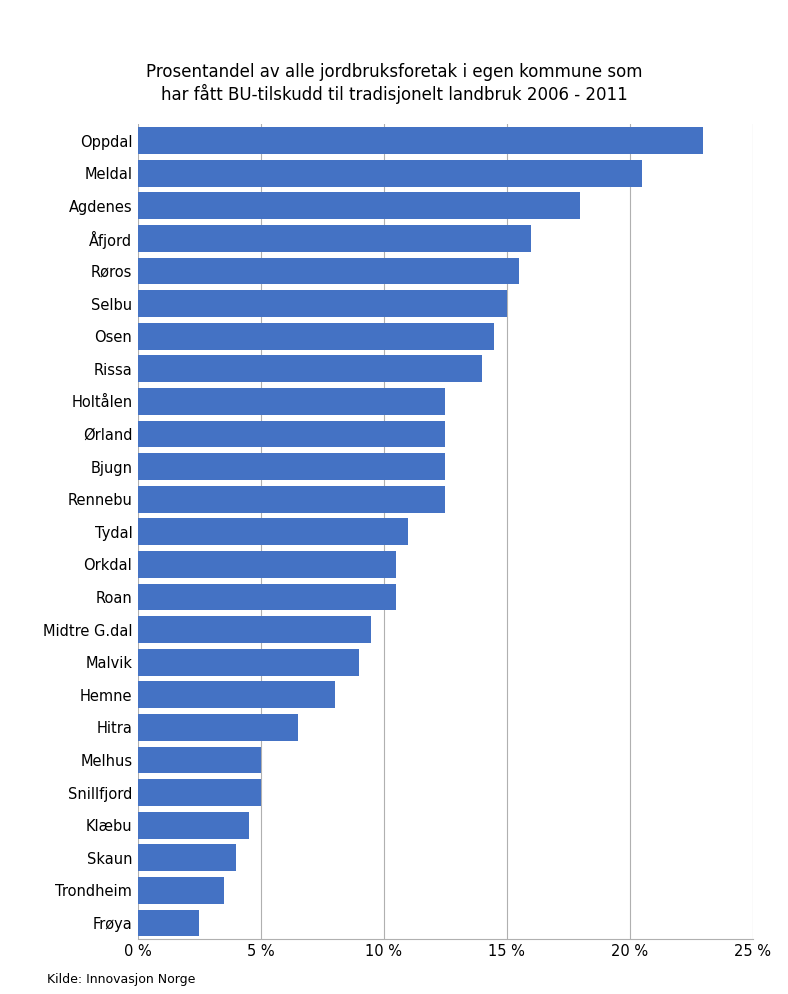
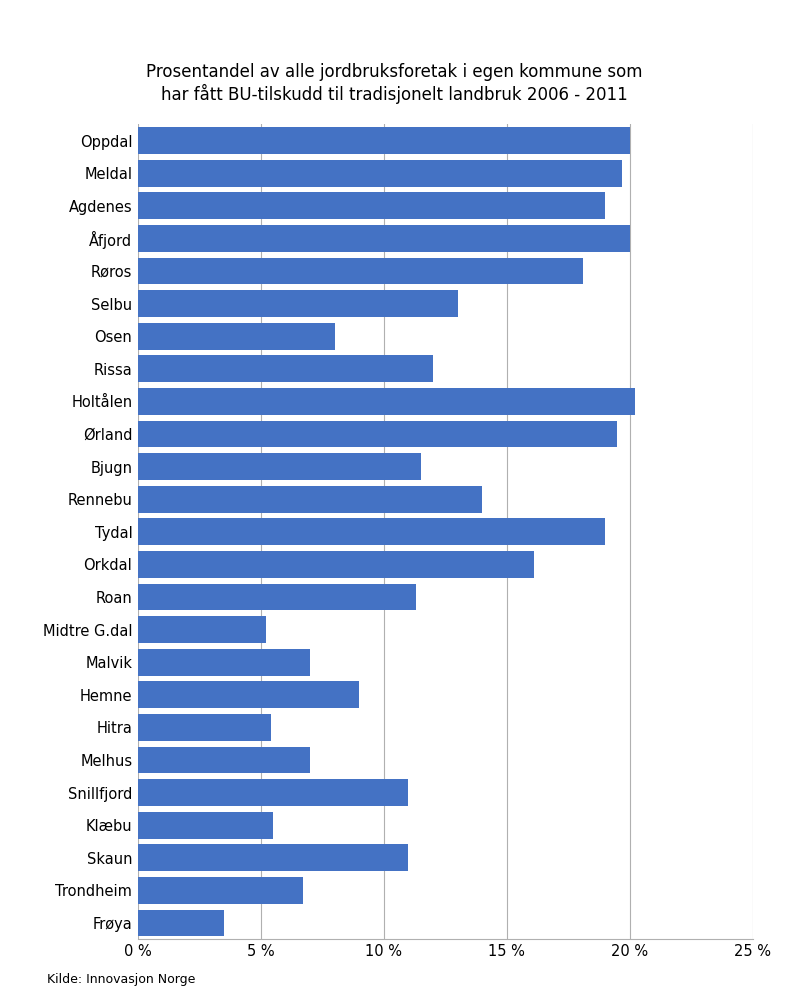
Oppdal: 23.0 % -> 20.0 %
Meldal: 20.5 % -> 19.7 %
Agdenes: 18.0 % -> 19.0 %
Åfjord: 16.0 % -> 20.0 %
Røros: 15.5 % -> 18.1 %
Selbu: 15.0 % -> 13.0 %
Osen: 14.5 % -> 8.0 %
Rissa: 14.0 % -> 12.0 %
Holtålen: 12.5 % -> 20.2 %
Ørland: 12.5 % -> 19.5 %
Bjugn: 12.5 % -> 11.5 %
Rennebu: 12.5 % -> 14.0 %
Tydal: 11.0 % -> 19.0 %
Orkdal: 10.5 % -> 16.1 %
Roan: 10.5 % -> 11.3 %
Midtre G.dal: 9.5 % -> 5.2 %
Malvik: 9.0 % -> 7.0 %
Hemne: 8.0 % -> 9.0 %
Hitra: 6.5 % -> 5.4 %
Melhus: 5.0 % -> 7.0 %
Snillfjord: 5.0 % -> 11.0 %
Klæbu: 4.5 % -> 5.5 %
Skaun: 4.0 % -> 11.0 %
Trondheim: 3.5 % -> 6.7 %
Frøya: 2.5 % -> 3.5 %
